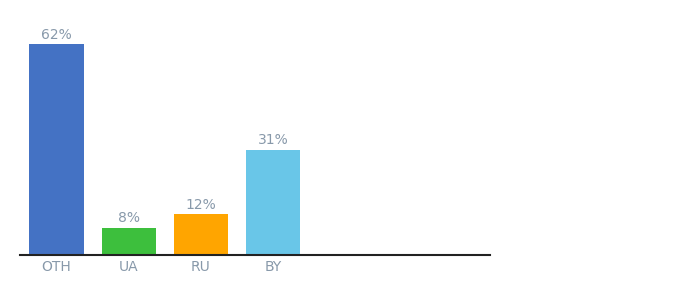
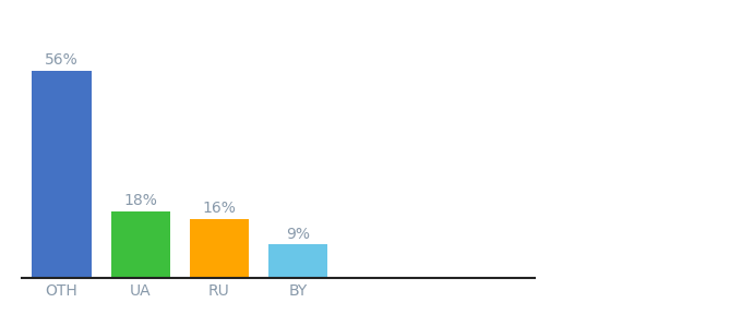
OTH: 62% -> 56%
UA: 8% -> 18%
RU: 12% -> 16%
BY: 31% -> 9%
